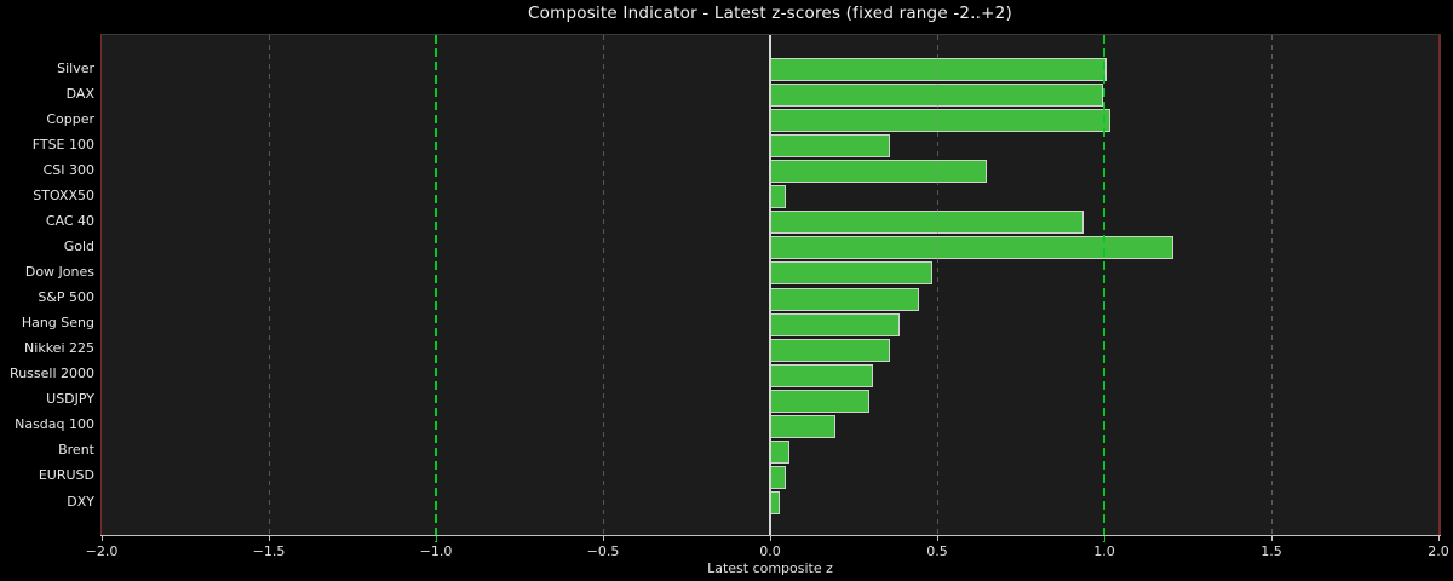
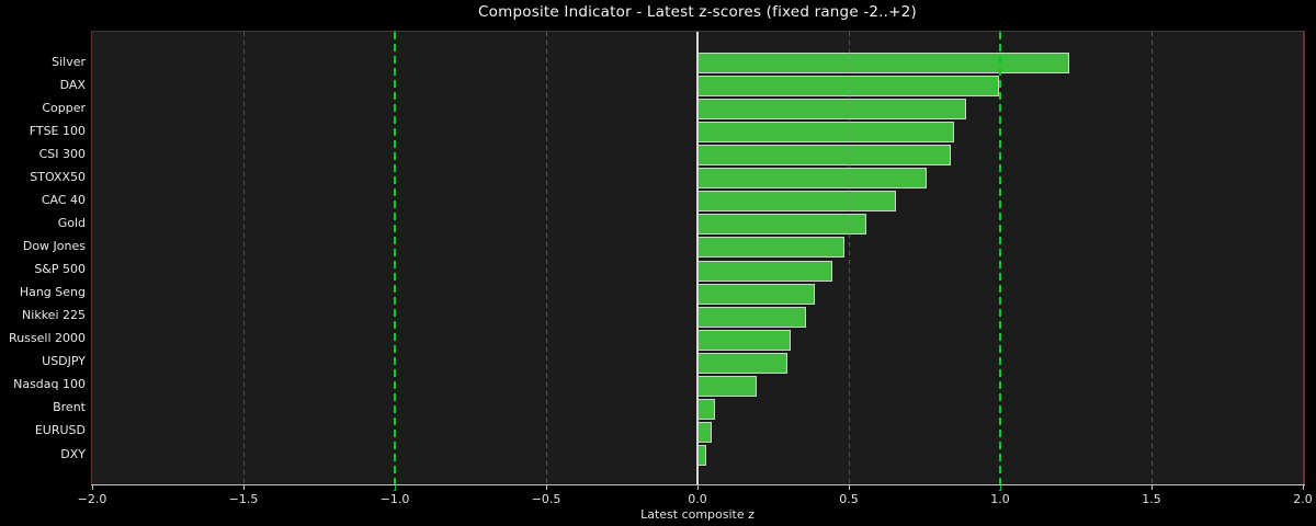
Silver: 1.00 -> 1.22
Copper: 1.01 -> 0.88
FTSE 100: 0.35 -> 0.84
CSI 300: 0.64 -> 0.83
STOXX50: 0.04 -> 0.75
CAC 40: 0.93 -> 0.65
Gold: 1.20 -> 0.55
